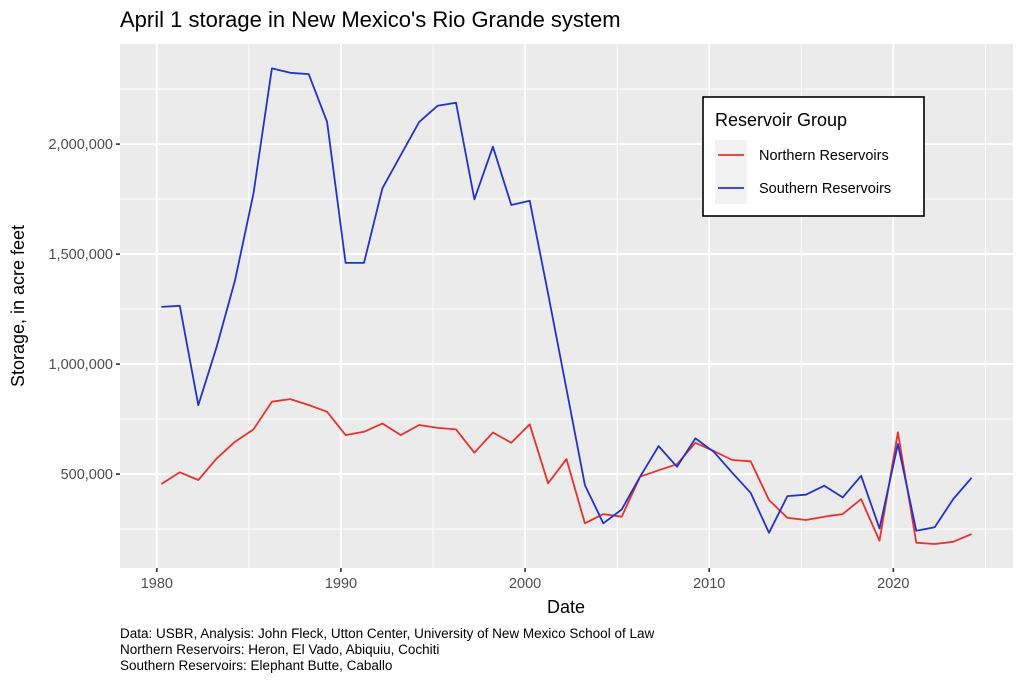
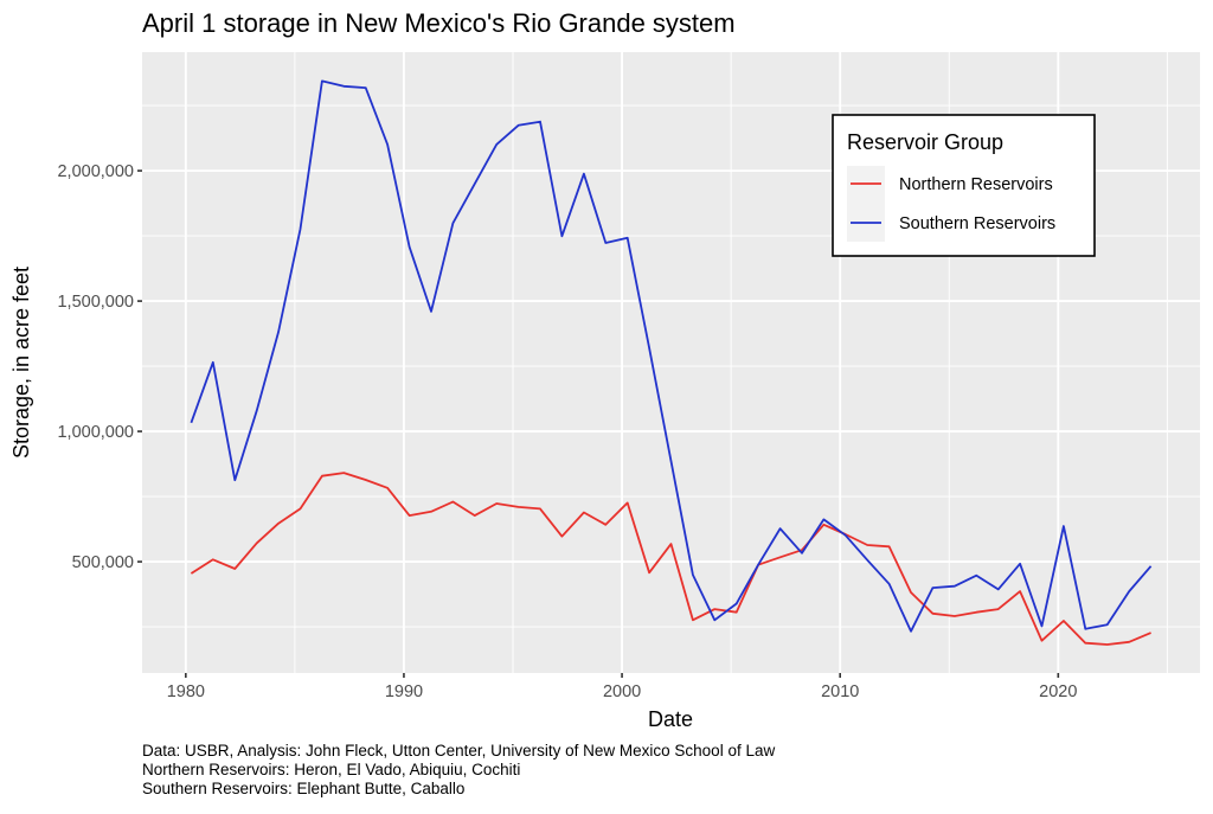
Southern Reservoirs/1980: 1260000 -> 1030000
Southern Reservoirs/1990: 1460000 -> 1710000
Northern Reservoirs/2020: 690000 -> 270000
